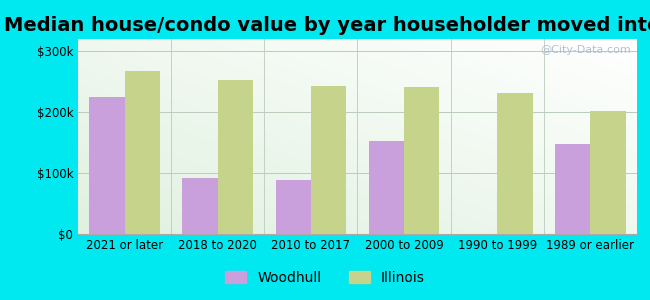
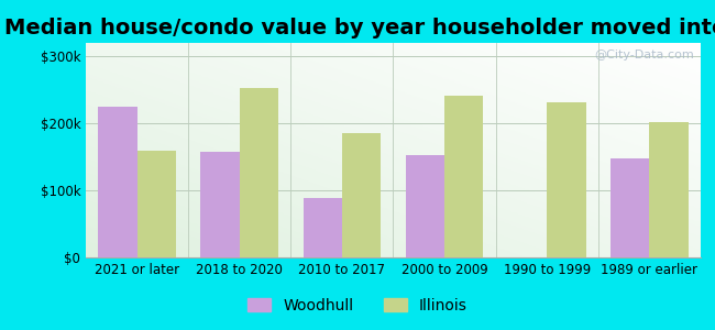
Illinois/2021 or later: $268k -> $160k
Woodhull/2018 to 2020: $92k -> $158k
Illinois/2010 to 2017: $243k -> $186k
